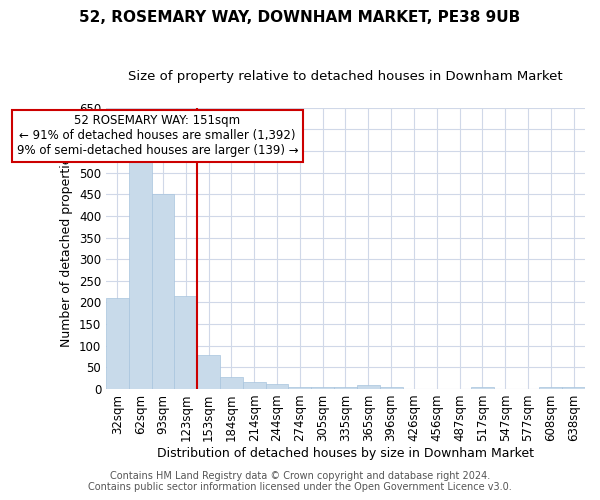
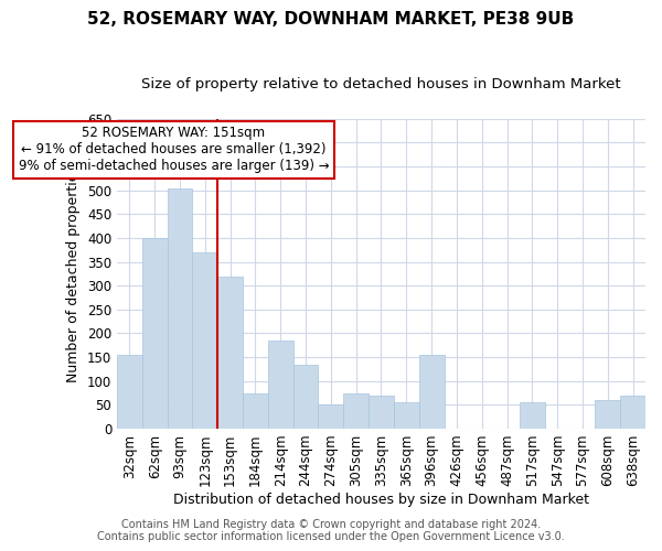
32sqm: 210 -> 155
62sqm: 530 -> 400
93sqm: 450 -> 505
123sqm: 215 -> 370
153sqm: 78 -> 320
184sqm: 27 -> 75
214sqm: 17 -> 185
244sqm: 12 -> 135
274sqm: 5 -> 50
305sqm: 5 -> 75
335sqm: 5 -> 70
365sqm: 10 -> 55
396sqm: 5 -> 155
517sqm: 5 -> 55
608sqm: 5 -> 60
638sqm: 5 -> 70
